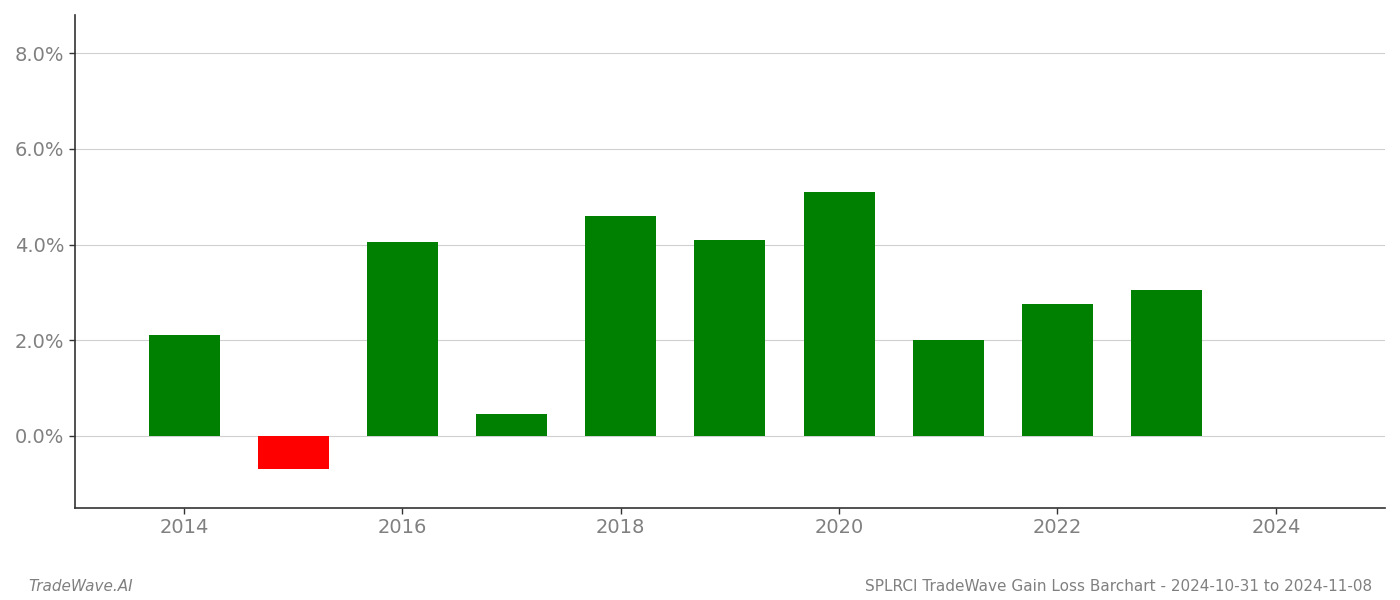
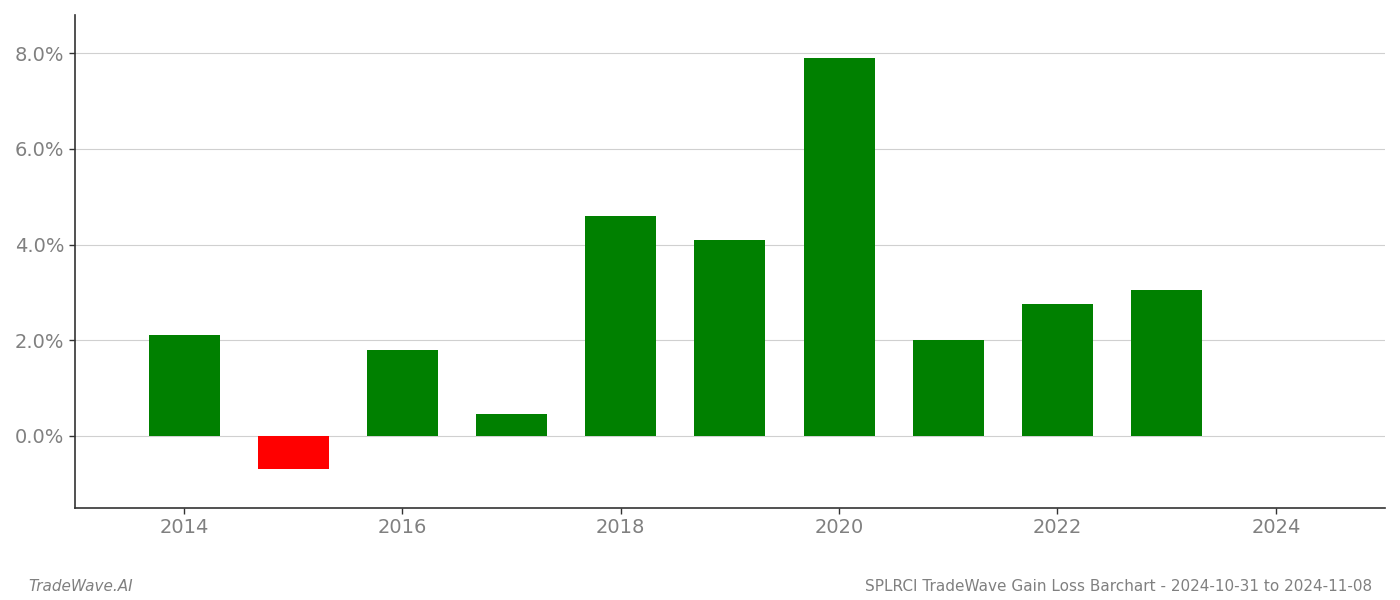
2016: 4.05% -> 1.80%
2020: 5.10% -> 7.90%
